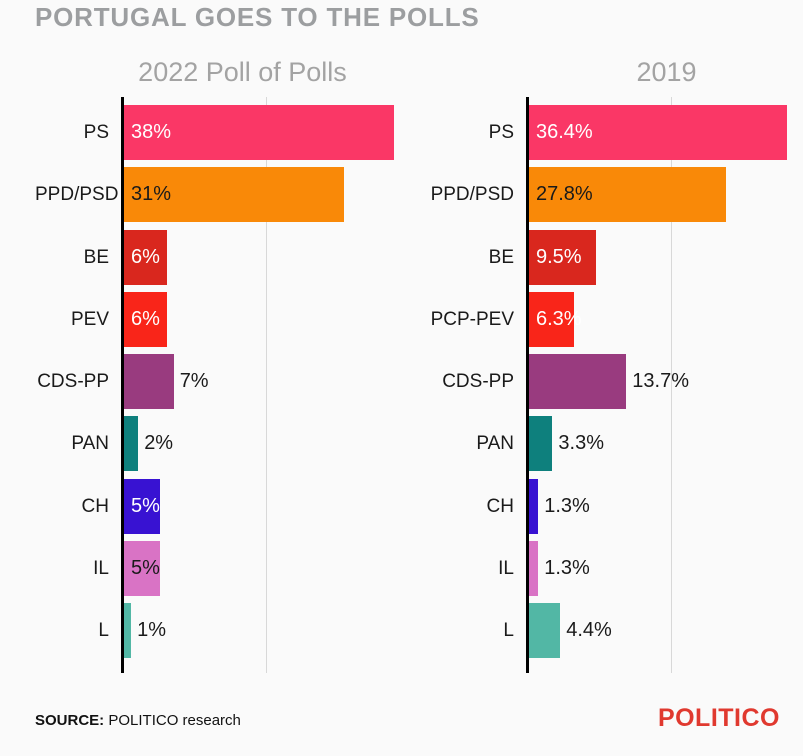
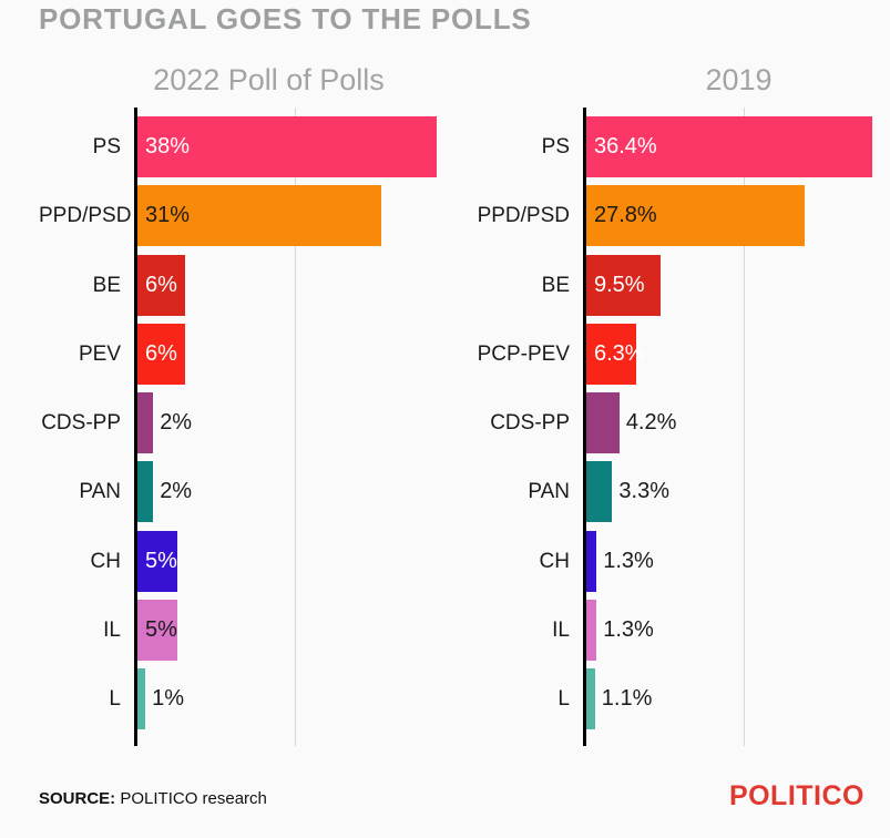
2022 Poll of Polls/CDS-PP: 7% -> 2%
2019/CDS-PP: 13.7% -> 4.2%
2019/L: 4.4% -> 1.1%
